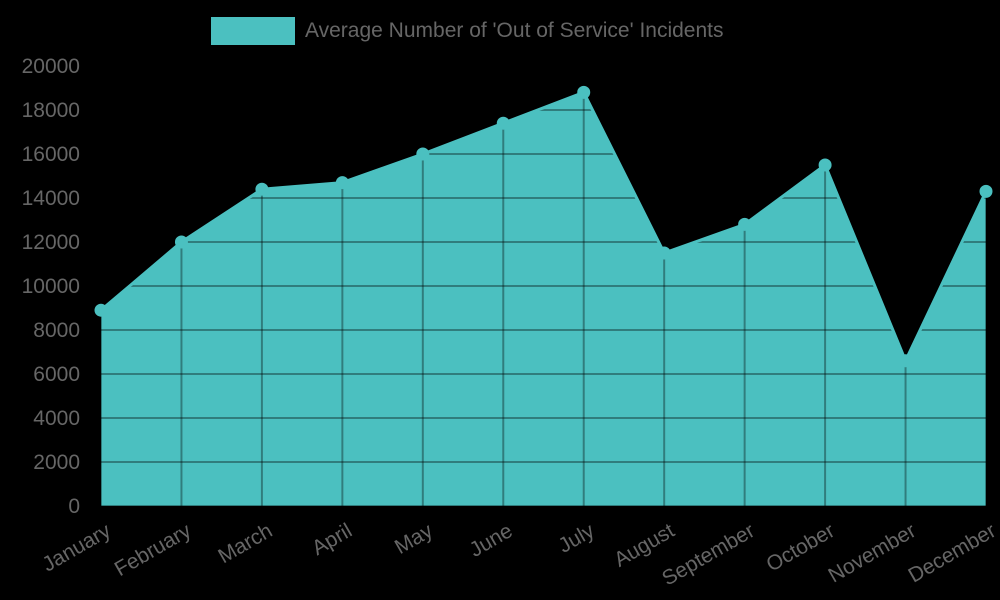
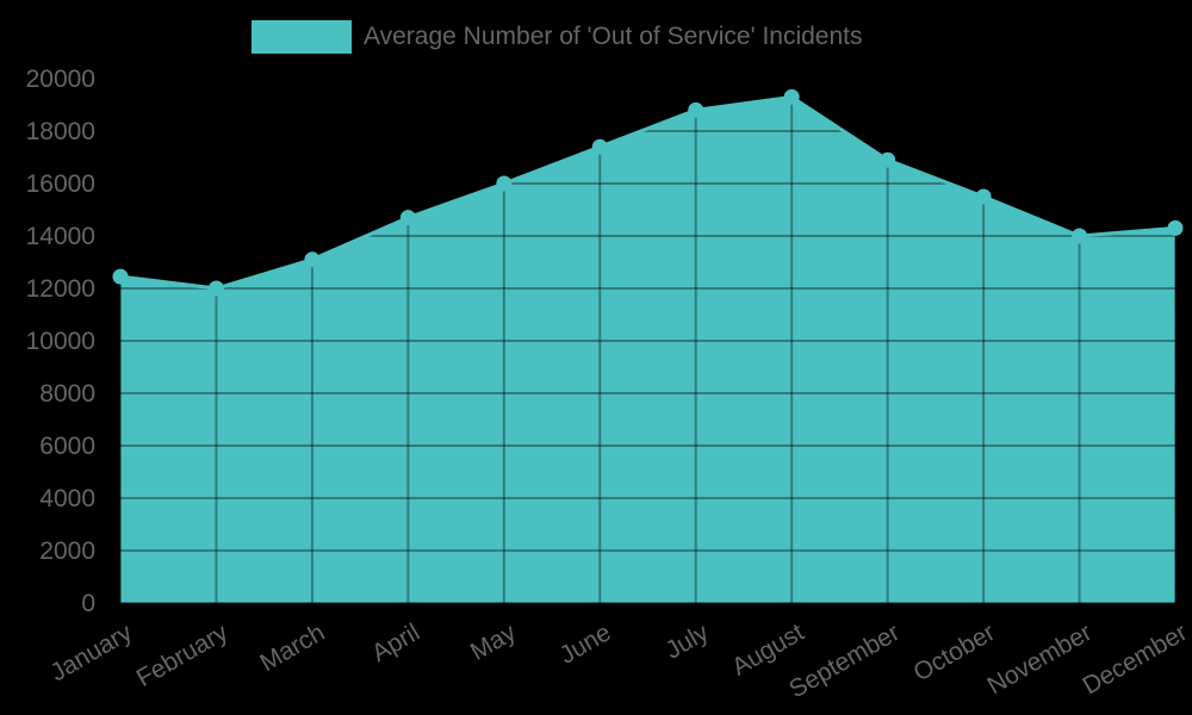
January: 8900 -> 12400
March: 14400 -> 13100
August: 11500 -> 19300
September: 12800 -> 16900
November: 6600 -> 14000
